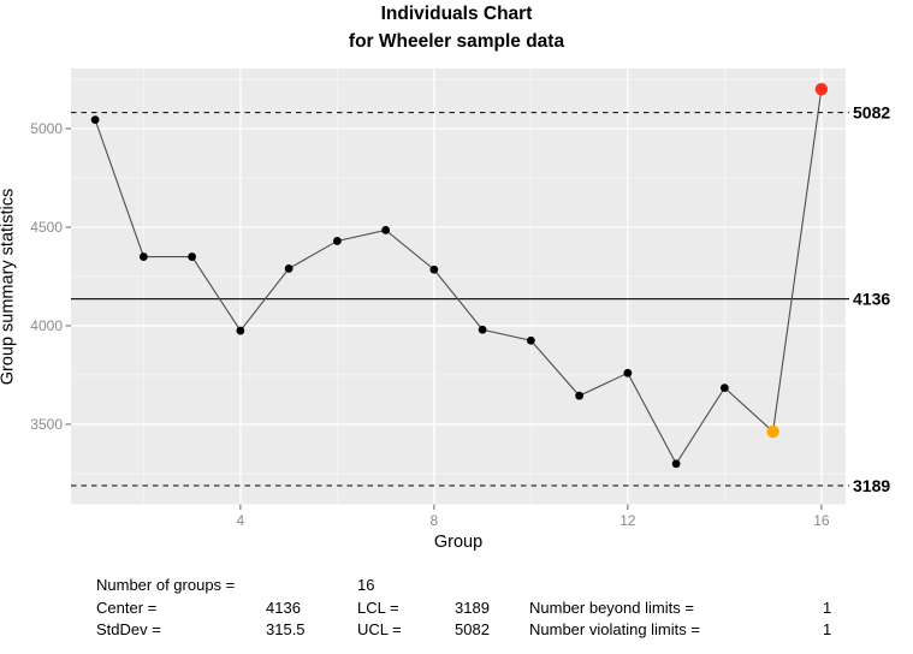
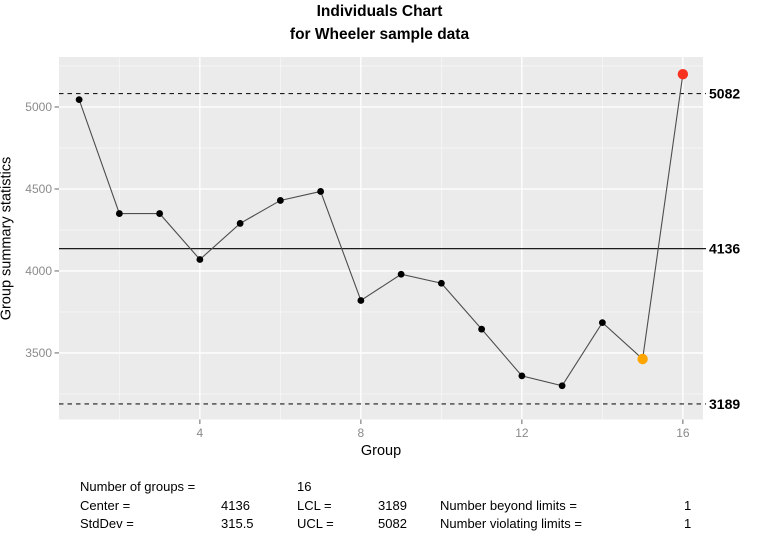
4: 3980 -> 4070
8: 4280 -> 3820
12: 3760 -> 3360
